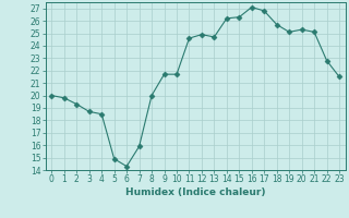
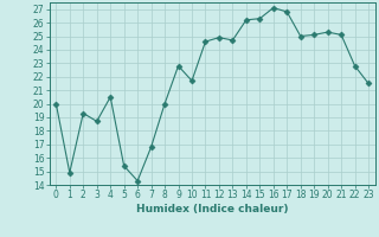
1: 19.8 -> 14.9
4: 18.5 -> 20.5
5: 14.9 -> 15.4
7: 15.9 -> 16.8
9: 21.7 -> 22.8
18: 25.7 -> 25.0
